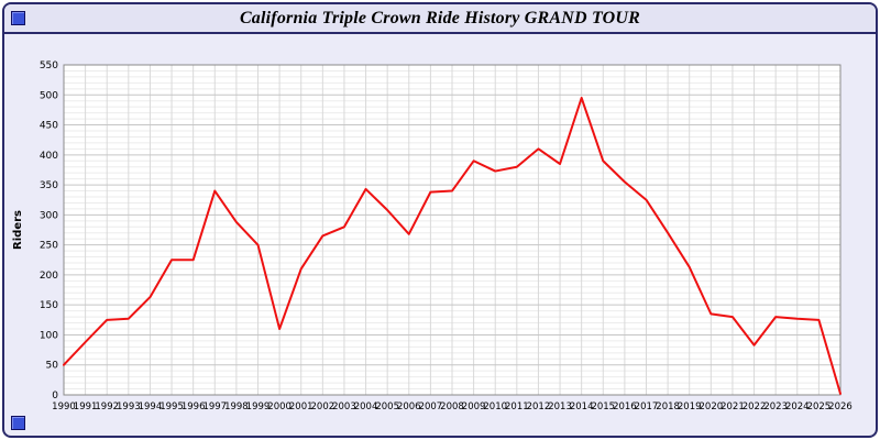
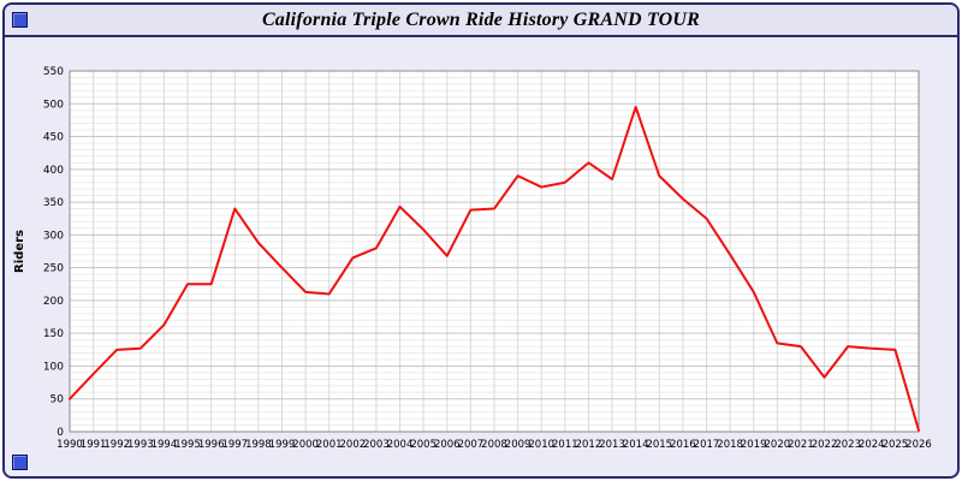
2000: 110 -> 210
